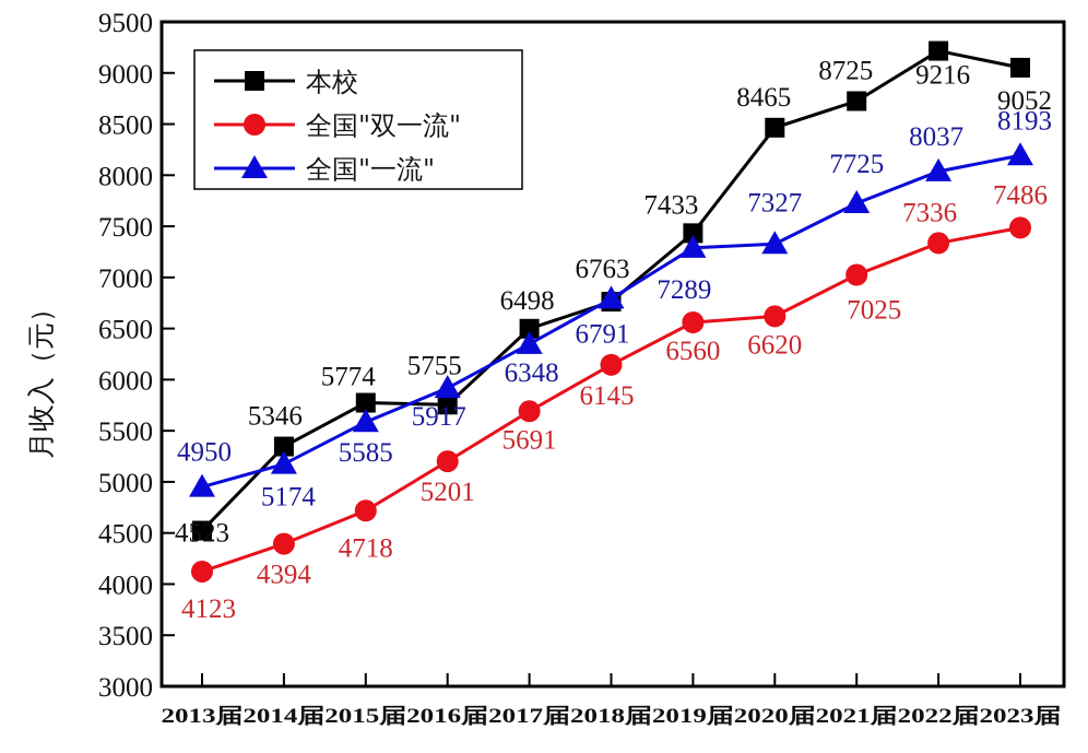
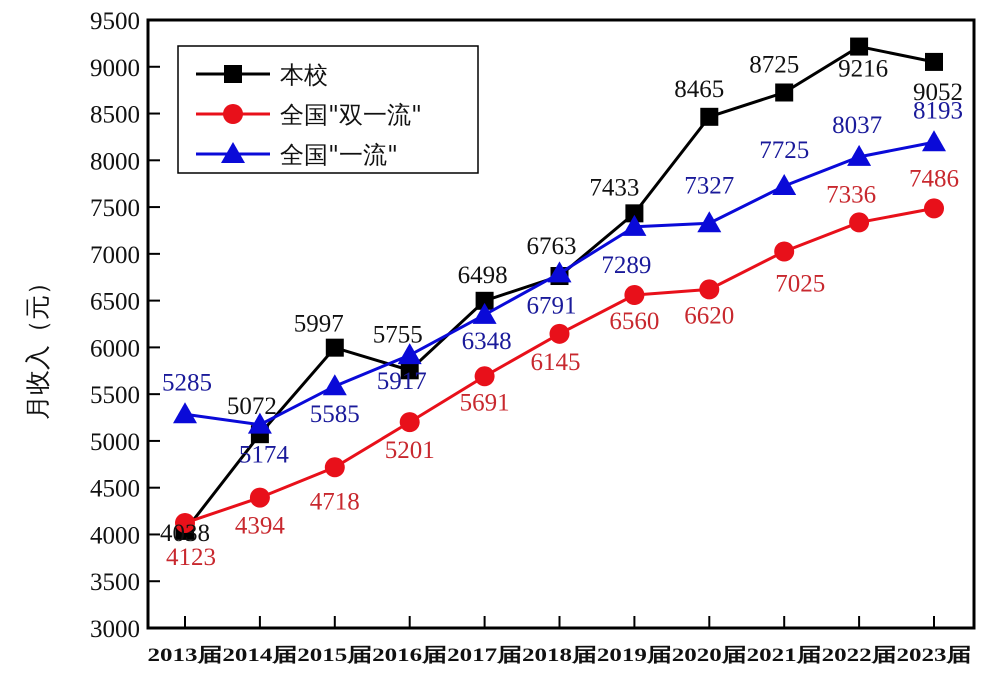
本校/2013届: 4523 -> 4038
全国"一流"/2013届: 4950 -> 5285
本校/2014届: 5346 -> 5072
本校/2015届: 5774 -> 5997
